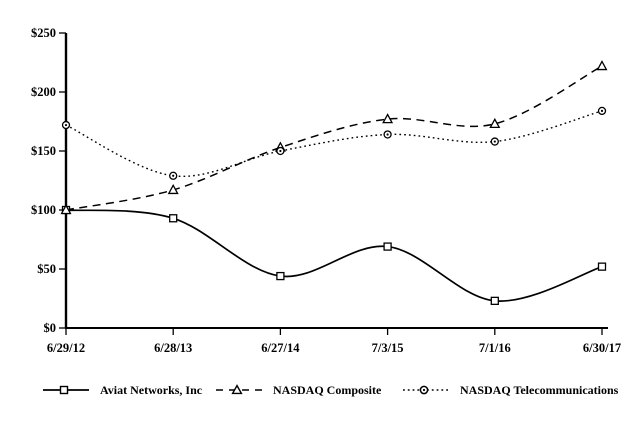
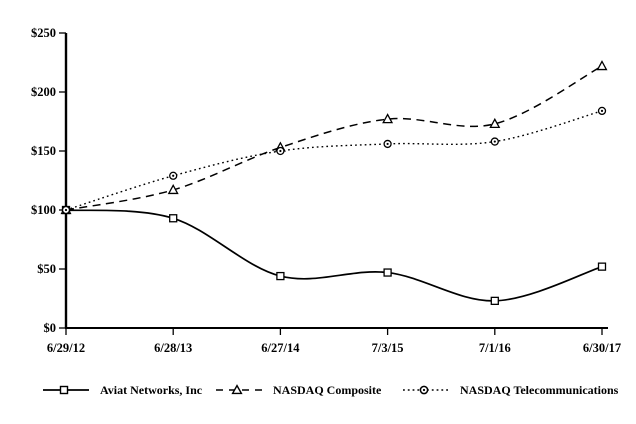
NASDAQ Telecommunications/6/29/12: $172 -> $100
Aviat Networks, Inc/7/3/15: $69 -> $47
NASDAQ Telecommunications/7/3/15: $164 -> $156
